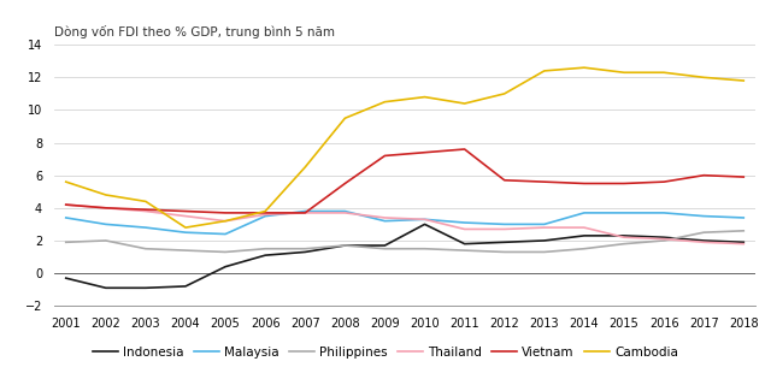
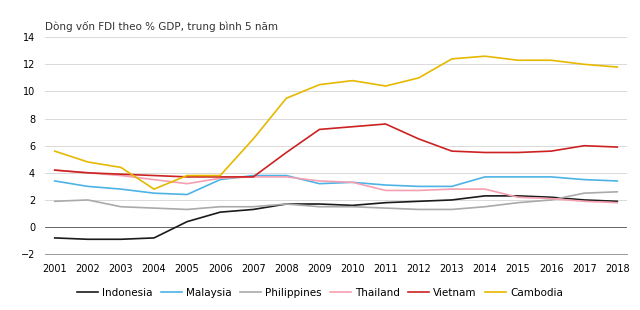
Indonesia/2001: -0.3 -> -0.8
Cambodia/2005: 3.2 -> 3.8
Indonesia/2010: 3.0 -> 1.6
Vietnam/2012: 5.7 -> 6.5
